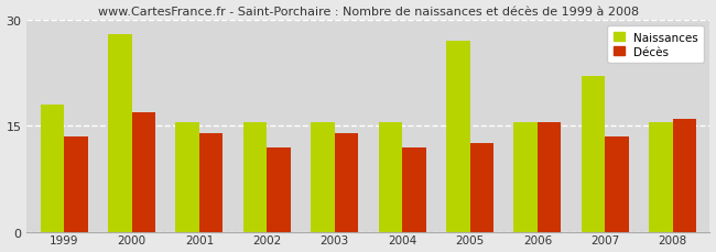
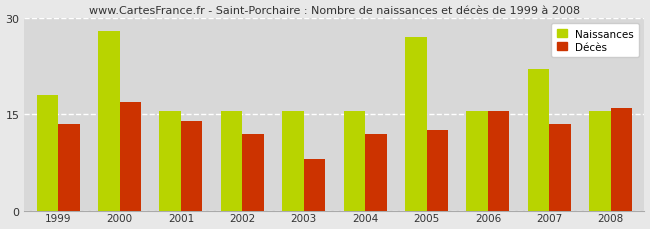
Décès/2003: 14.0 -> 8.0
